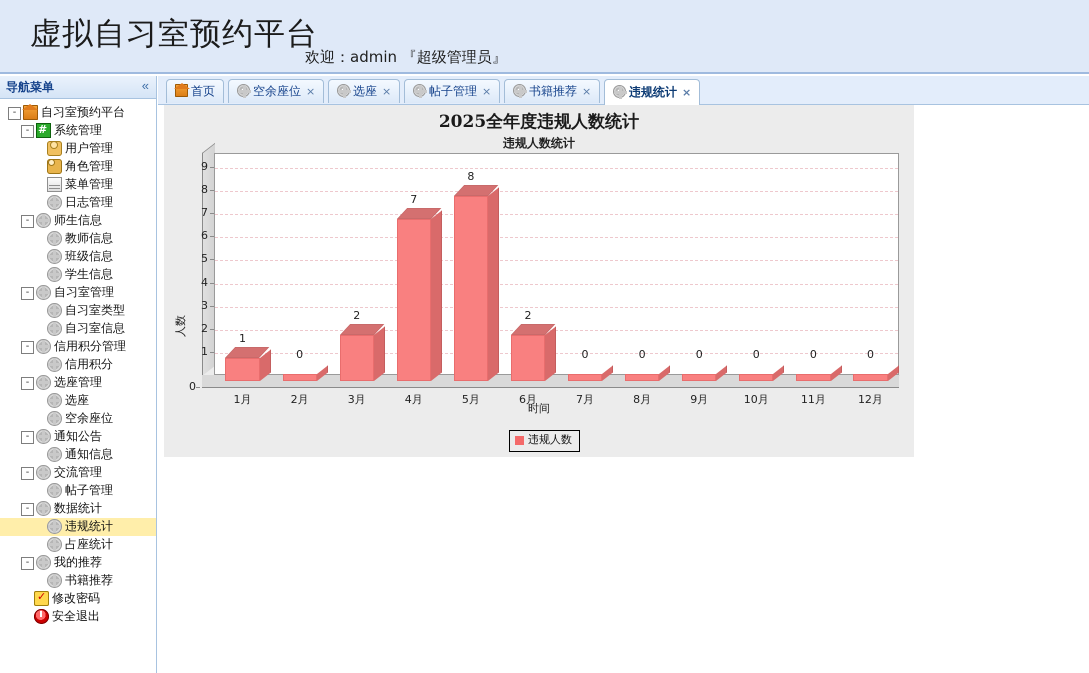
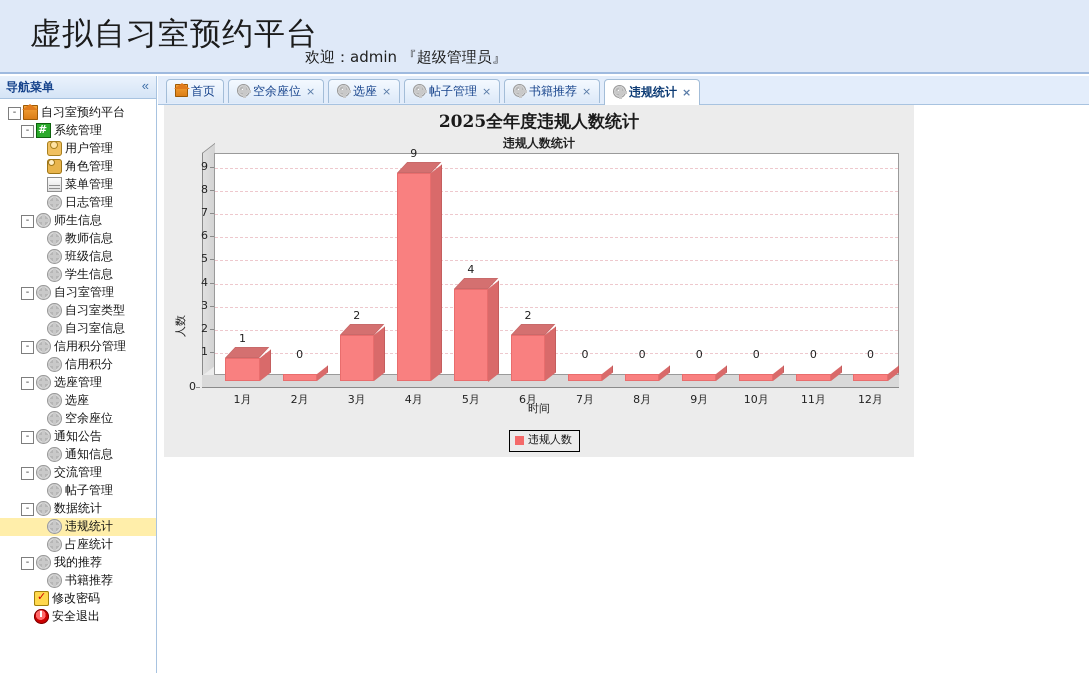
4月: 7 -> 9
5月: 8 -> 4
